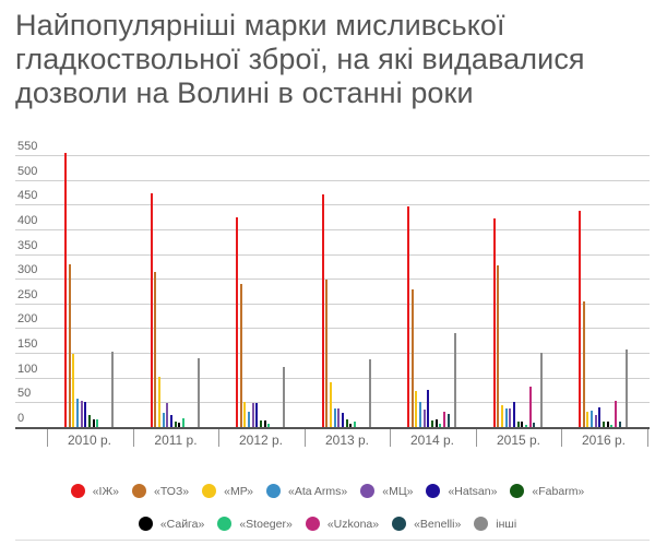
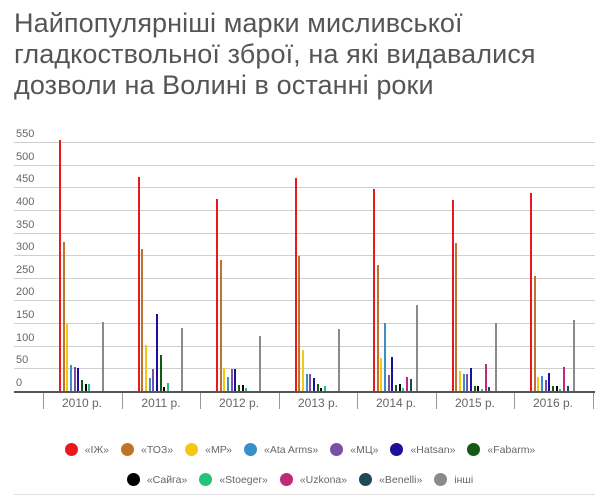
«Hatsan»/2011 р.: 20 -> 170
«Fabarm»/2011 р.: 10 -> 80
«Ata Arms»/2014 р.: 50 -> 150
«Uzkona»/2015 р.: 80 -> 60
